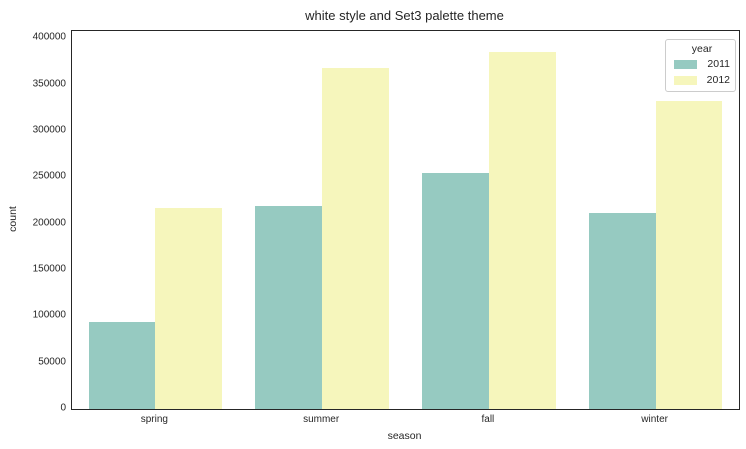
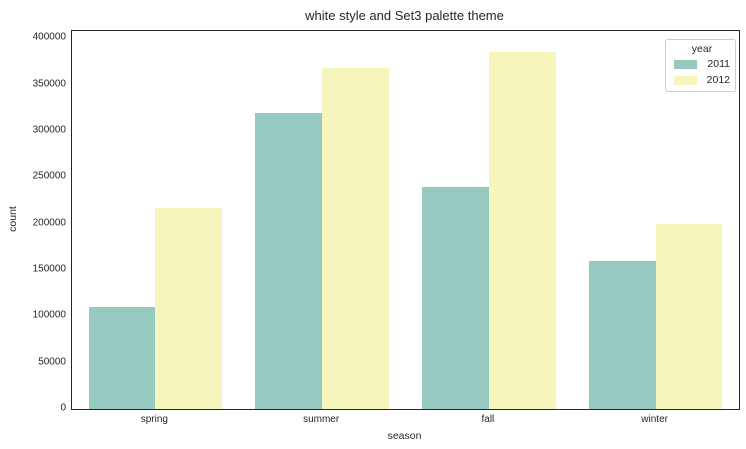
2011/spring: 90000 -> 110000
2011/summer: 220000 -> 320000
2011/fall: 260000 -> 240000
2011/winter: 210000 -> 160000
2012/winter: 330000 -> 200000
